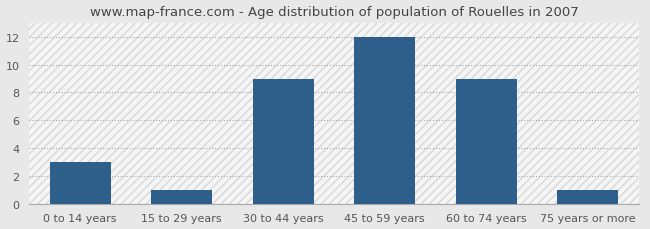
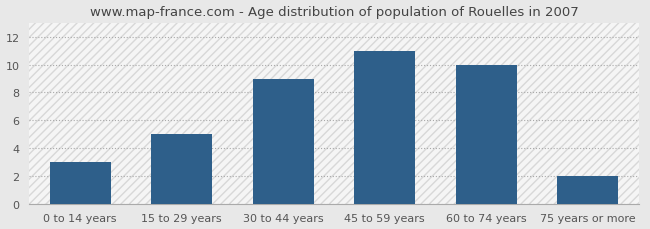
15 to 29 years: 1 -> 5
45 to 59 years: 12 -> 11
60 to 74 years: 9 -> 10
75 years or more: 1 -> 2
